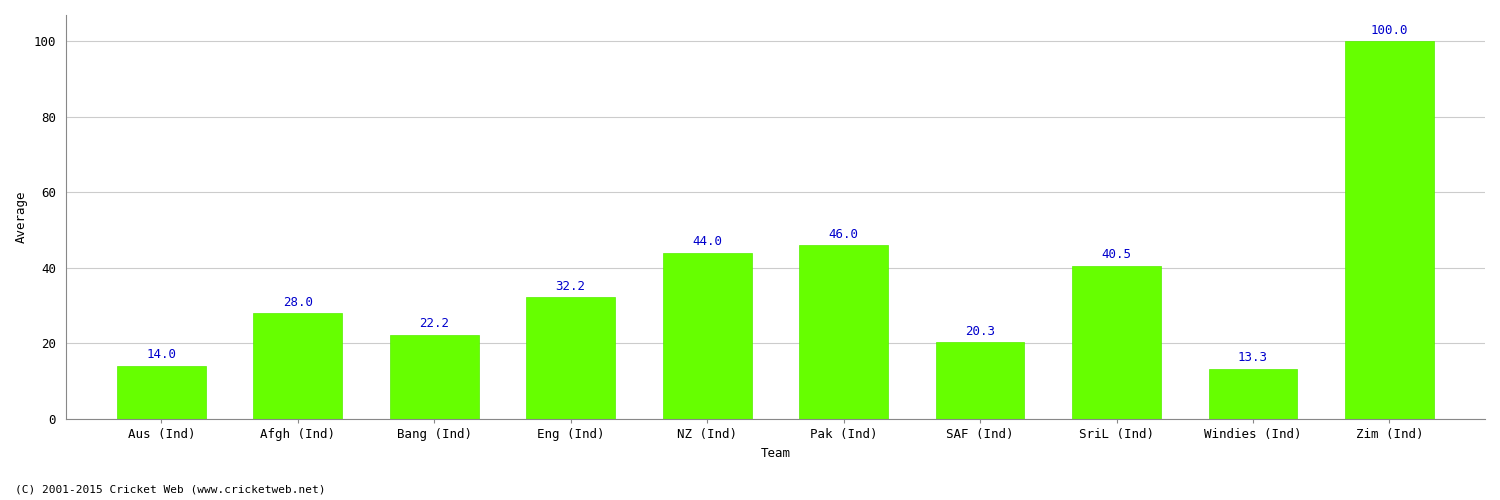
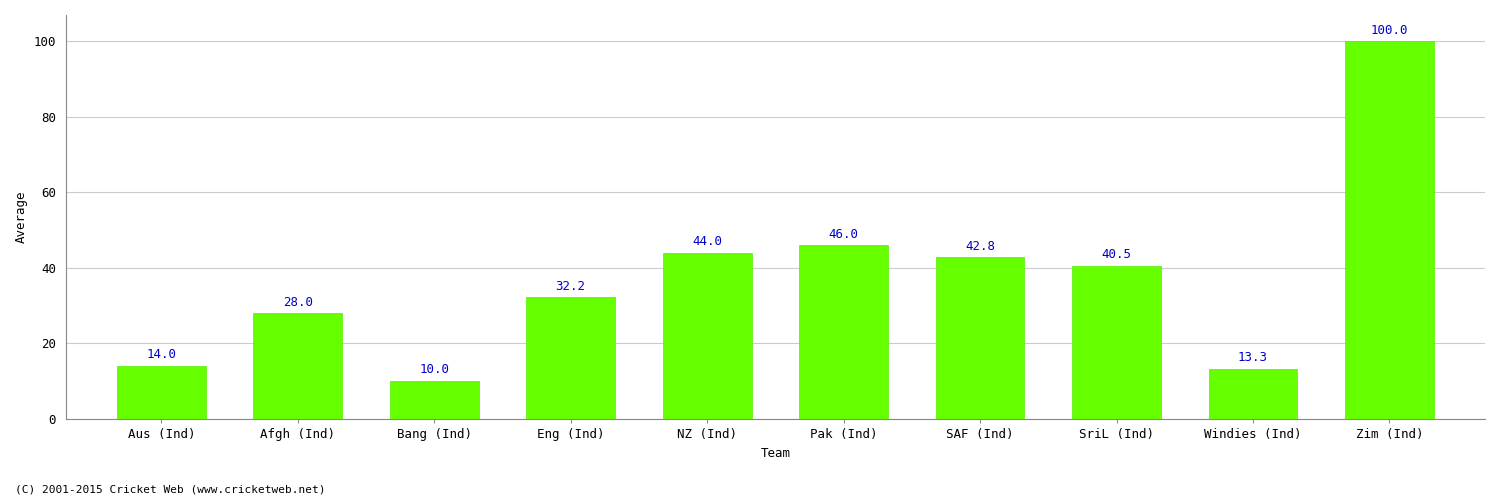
Bang (Ind): 22.2 -> 10.0
SAF (Ind): 20.3 -> 42.8
